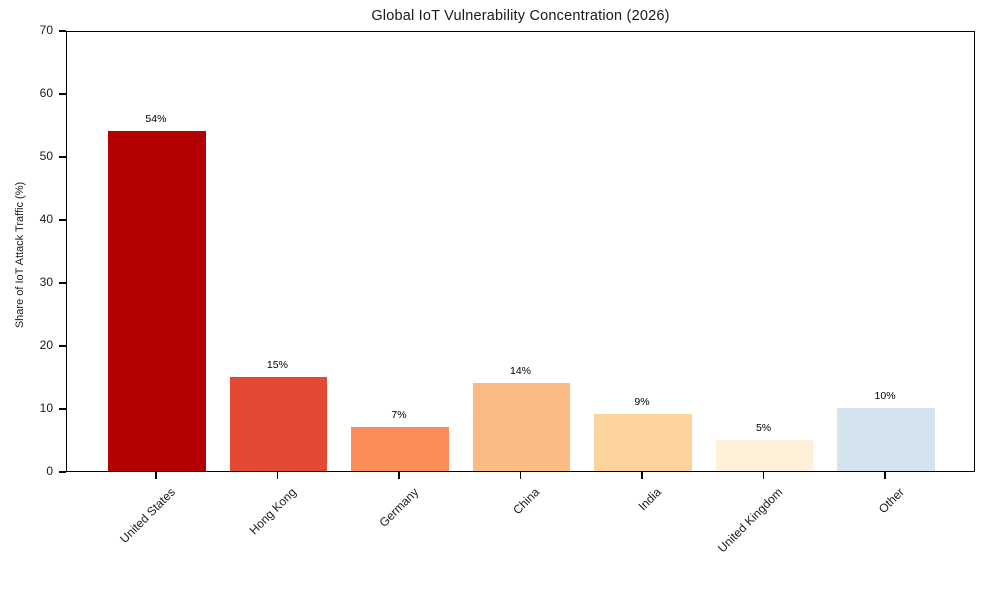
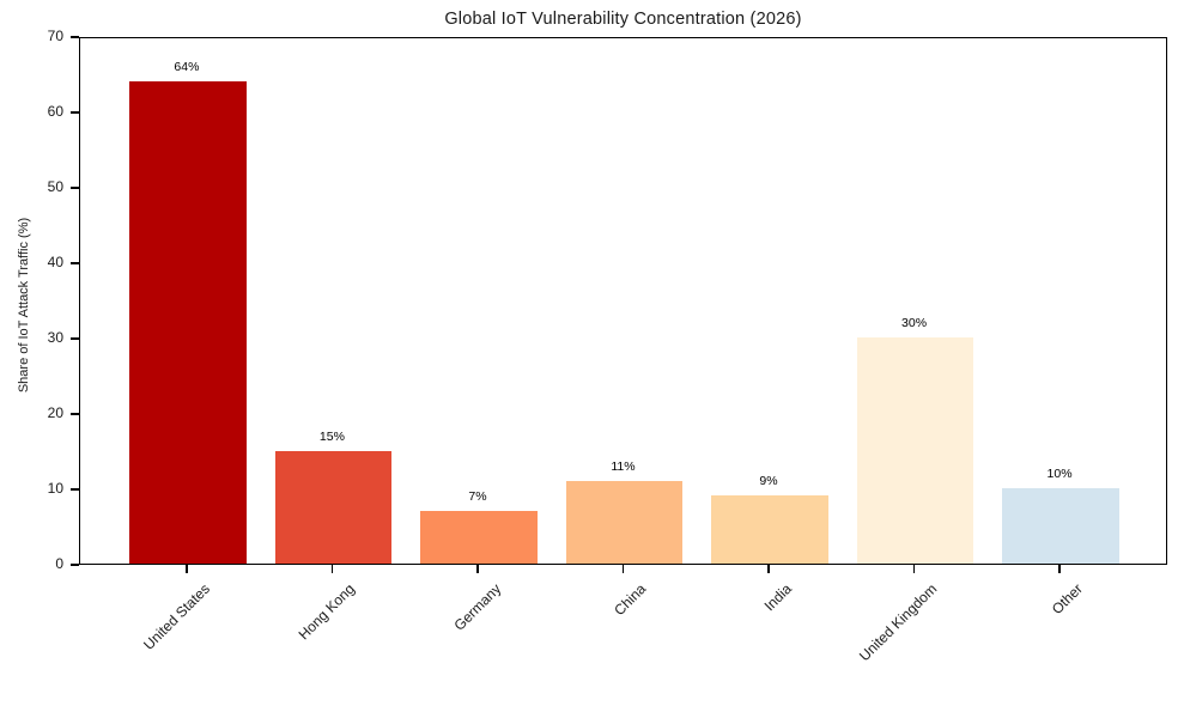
United States: 54% -> 64%
China: 14% -> 11%
United Kingdom: 5% -> 30%
